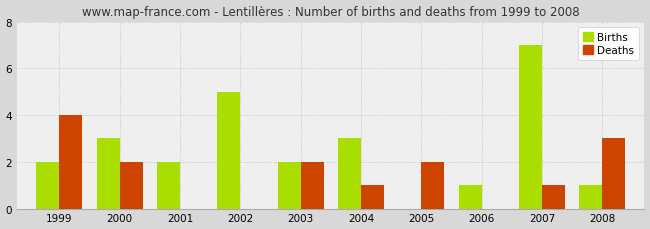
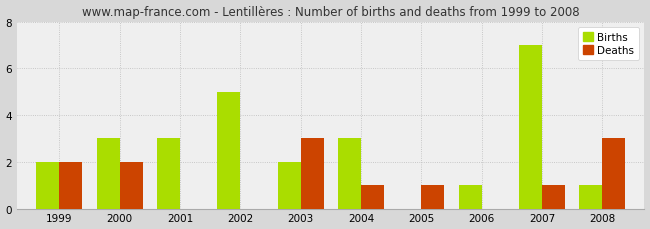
Deaths/1999: 4 -> 2
Births/2001: 2 -> 3
Deaths/2003: 2 -> 3
Deaths/2005: 2 -> 1
